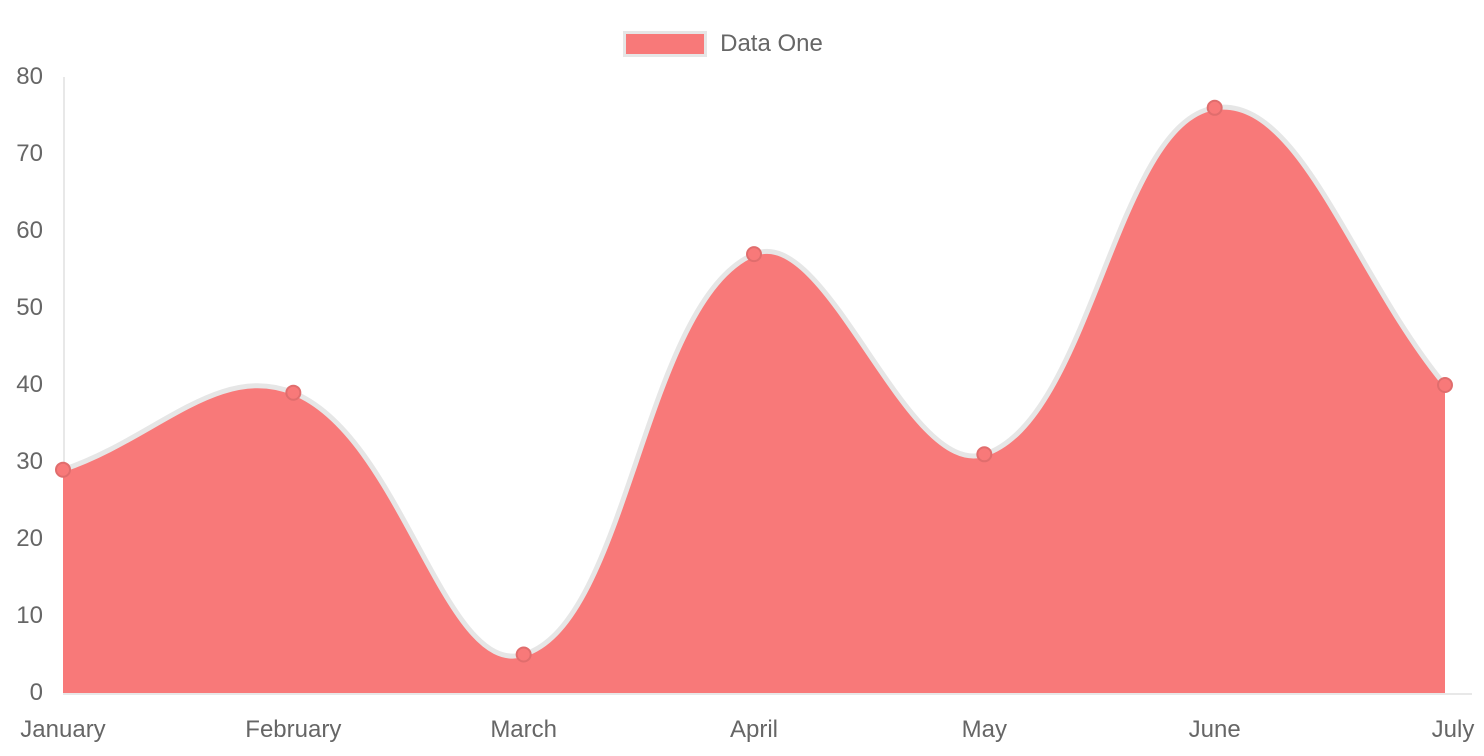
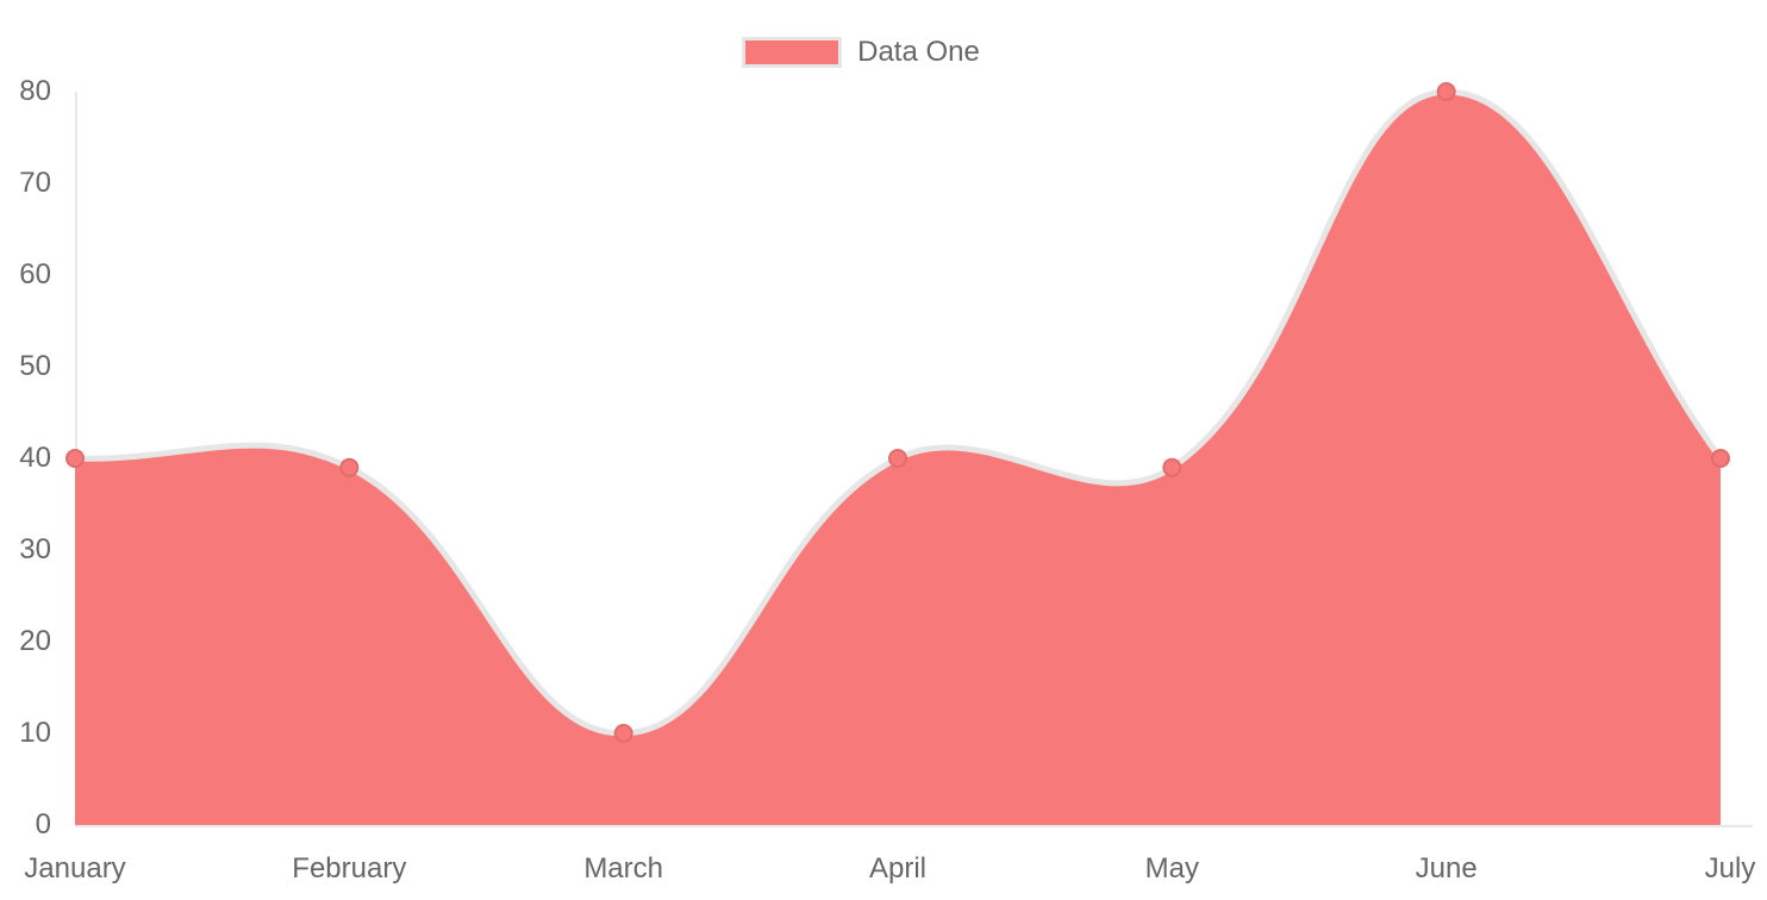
January: 29 -> 40
March: 5 -> 10
April: 57 -> 40
May: 31 -> 39
June: 76 -> 80
